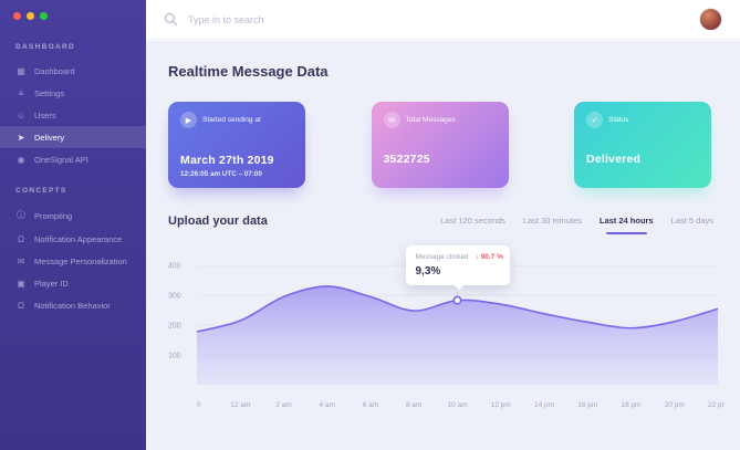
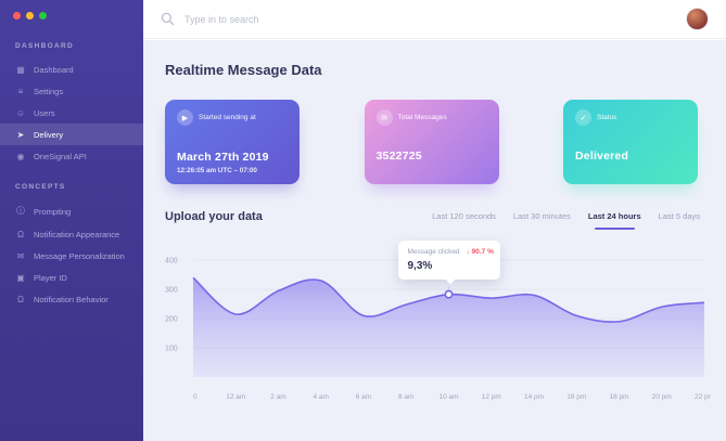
0: 180 -> 340
6 am: 300 -> 210
14 pm: 240 -> 280
20 pm: 210 -> 240
